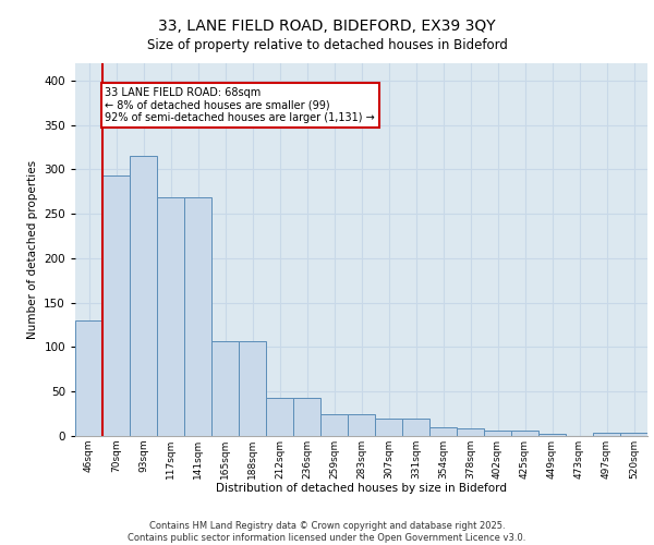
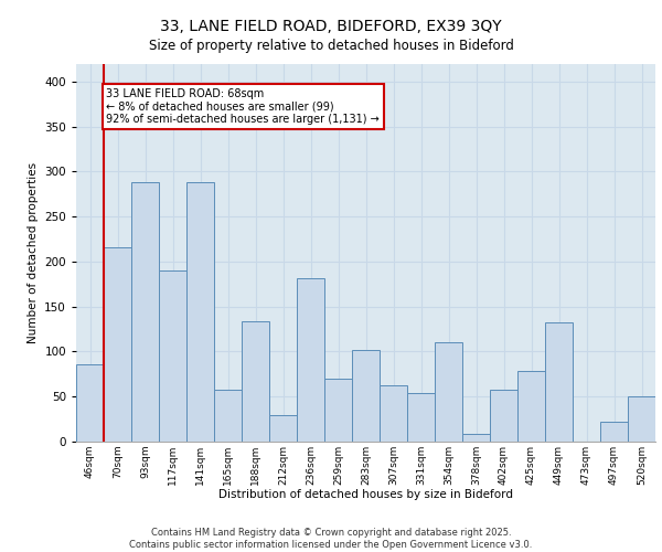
46sqm: 130 -> 86
70sqm: 293 -> 216
93sqm: 315 -> 288
117sqm: 268 -> 190
141sqm: 268 -> 288
165sqm: 107 -> 58
188sqm: 107 -> 134
212sqm: 43 -> 30
236sqm: 43 -> 182
259sqm: 25 -> 70
283sqm: 25 -> 102
307sqm: 20 -> 62
331sqm: 20 -> 54
354sqm: 10 -> 110
402sqm: 6 -> 58
425sqm: 6 -> 78
449sqm: 3 -> 132
497sqm: 4 -> 22
520sqm: 4 -> 50
